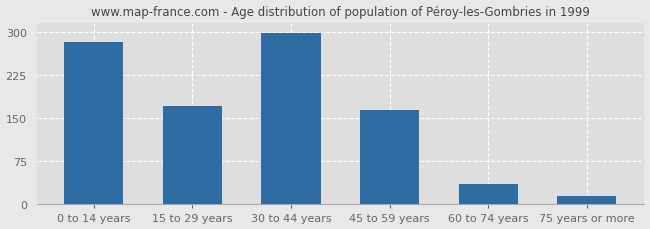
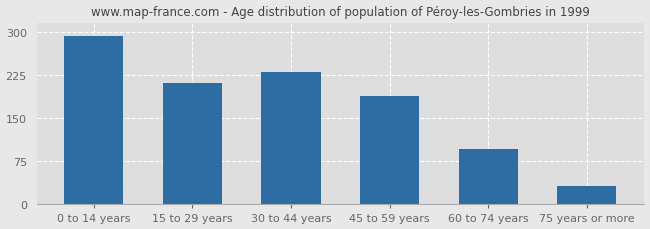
0 to 14 years: 282 -> 292
15 to 29 years: 170 -> 210
30 to 44 years: 298 -> 230
45 to 59 years: 163 -> 188
60 to 74 years: 36 -> 96
75 years or more: 15 -> 32
